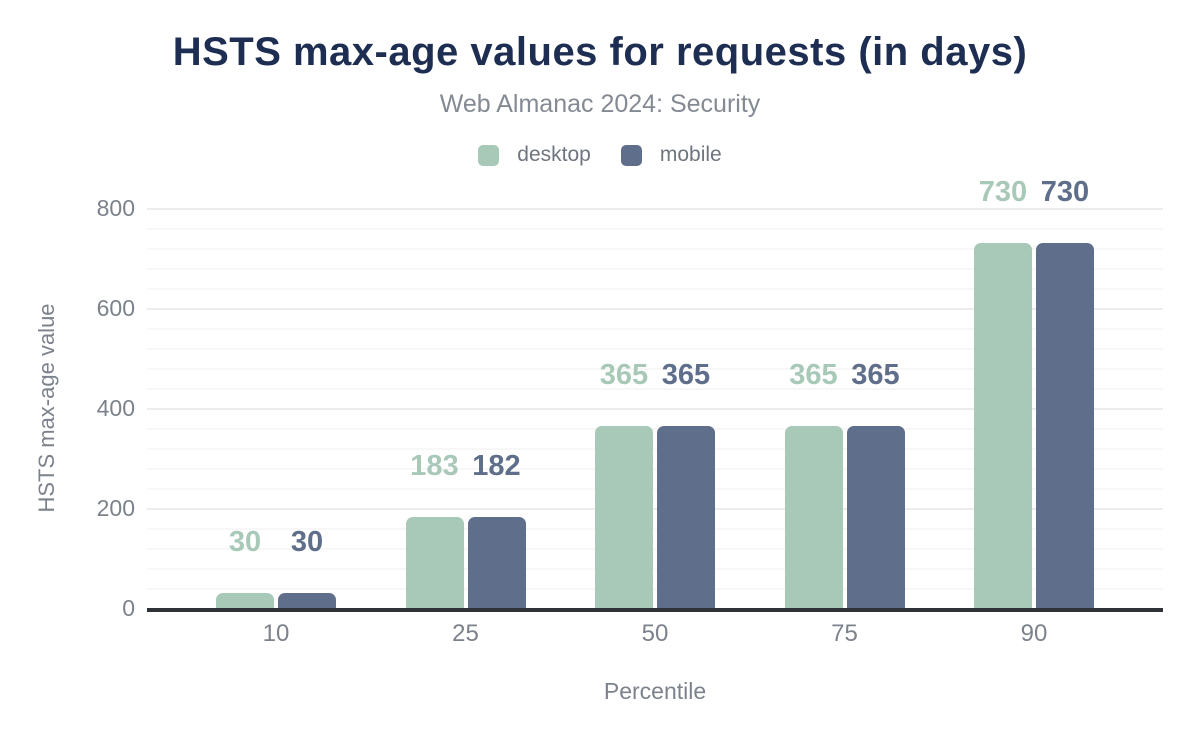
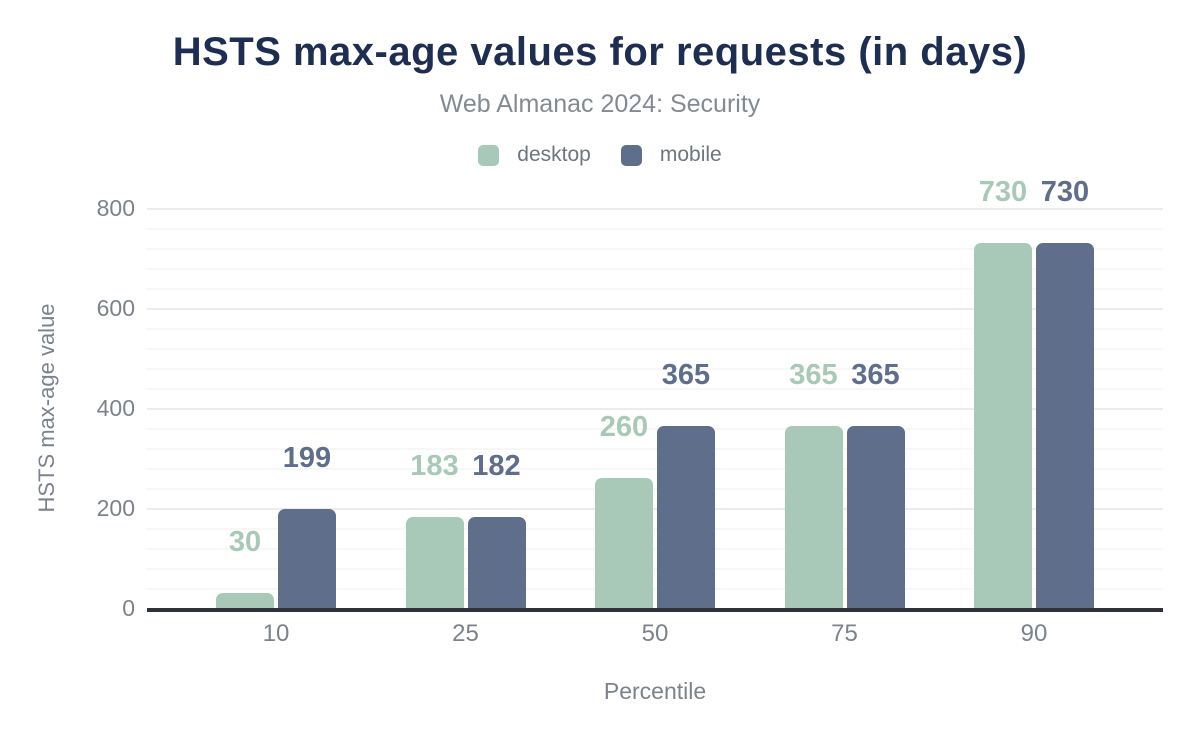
mobile/10: 30 -> 199
desktop/50: 365 -> 260
